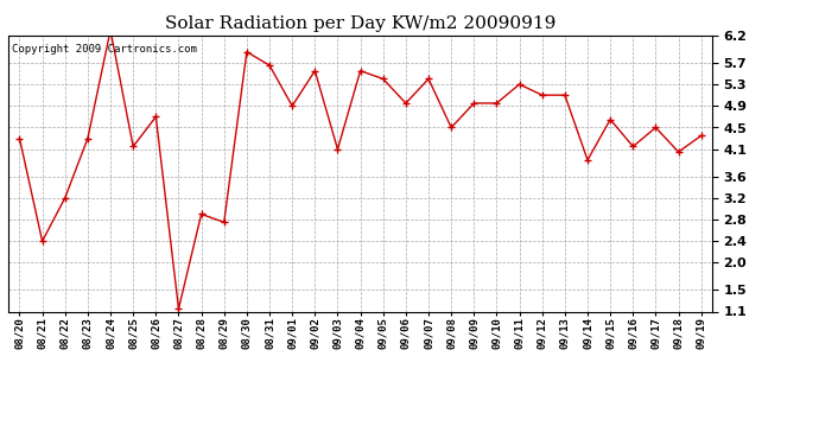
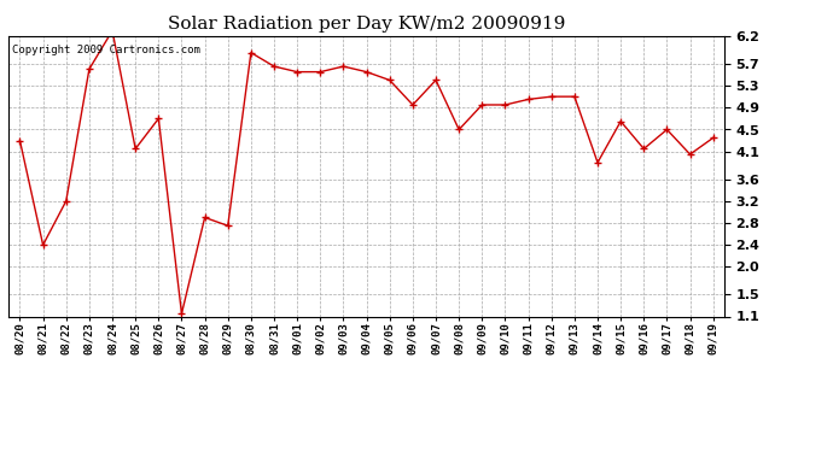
08/23: 4.30 -> 5.60
09/01: 4.90 -> 5.55
09/03: 4.10 -> 5.65
09/11: 5.30 -> 5.05
